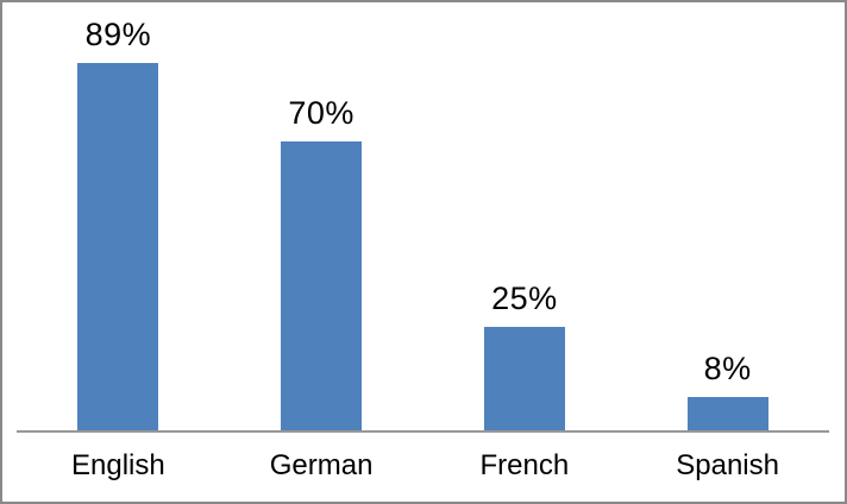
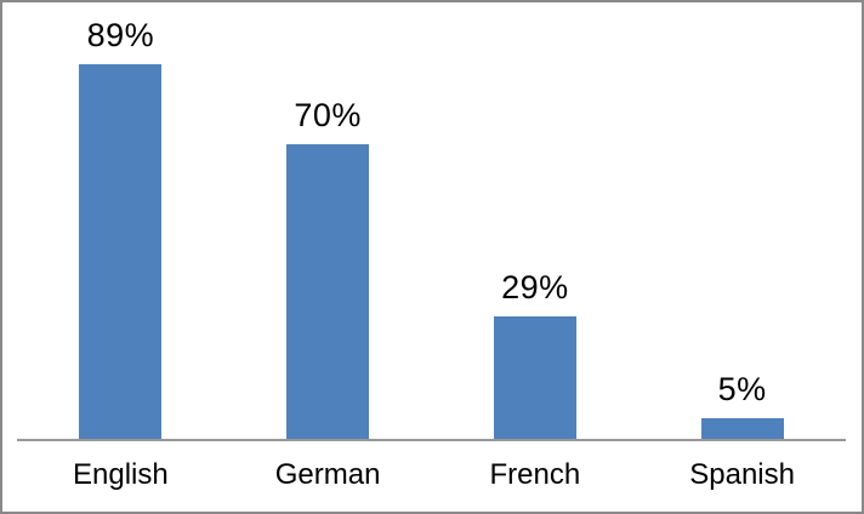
French: 25% -> 29%
Spanish: 8% -> 5%
